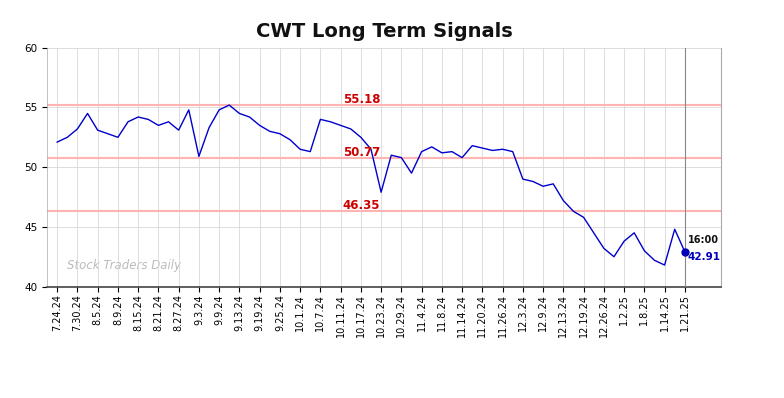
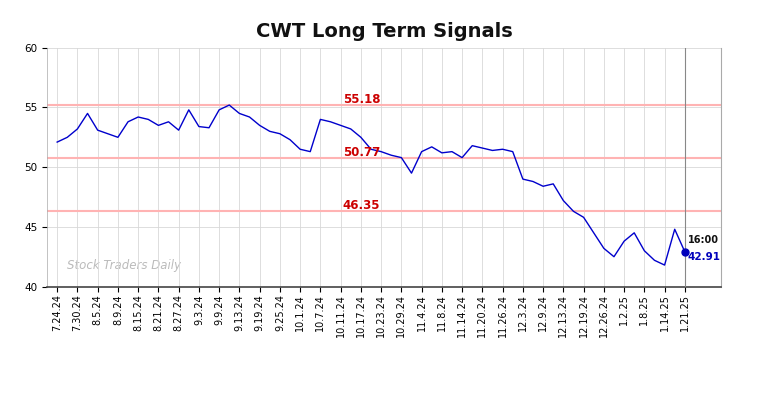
9.3.24: 50.9 -> 53.4
10.23.24: 47.9 -> 51.3
